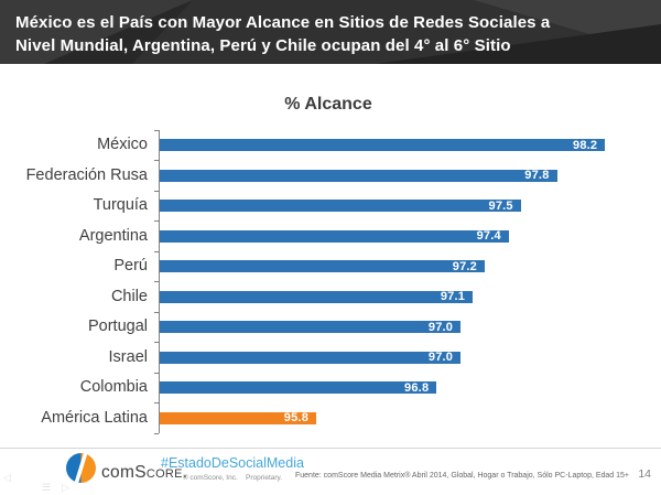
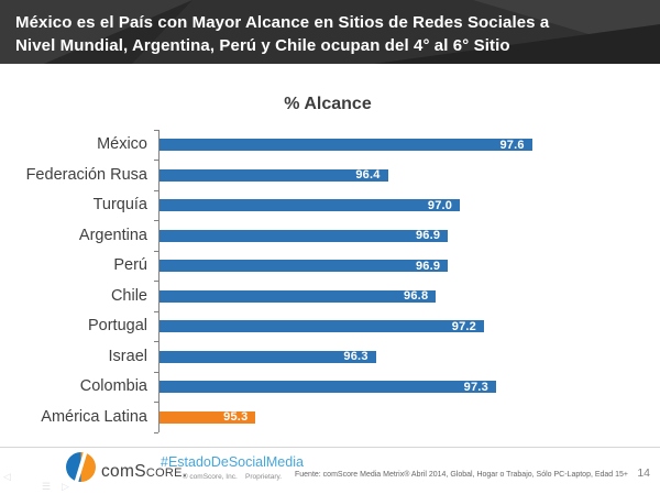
México: 98.2 -> 97.6
Federación Rusa: 97.8 -> 96.4
Turquía: 97.5 -> 97.0
Argentina: 97.4 -> 96.9
Perú: 97.2 -> 96.9
Chile: 97.1 -> 96.8
Portugal: 97.0 -> 97.2
Israel: 97.0 -> 96.3
Colombia: 96.8 -> 97.3
América Latina: 95.8 -> 95.3
